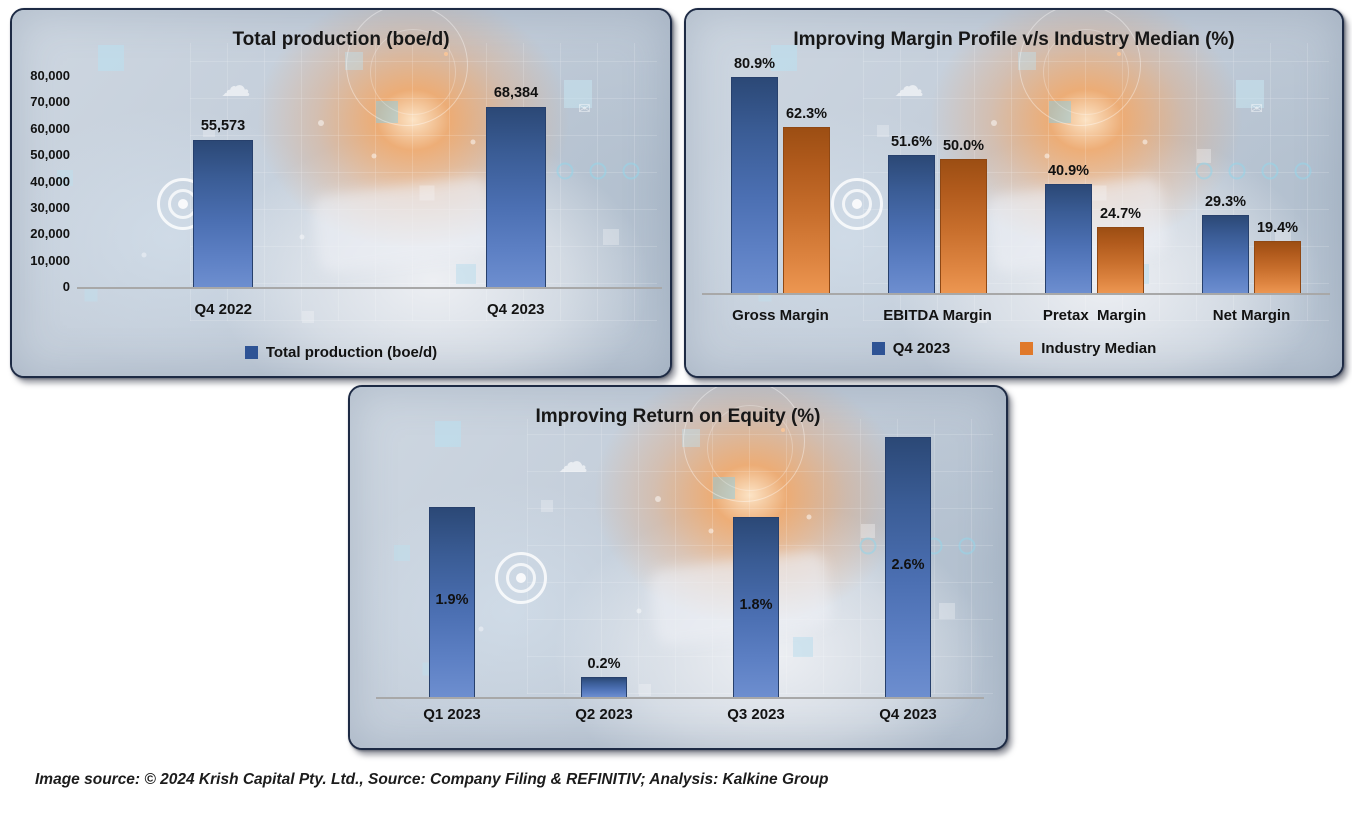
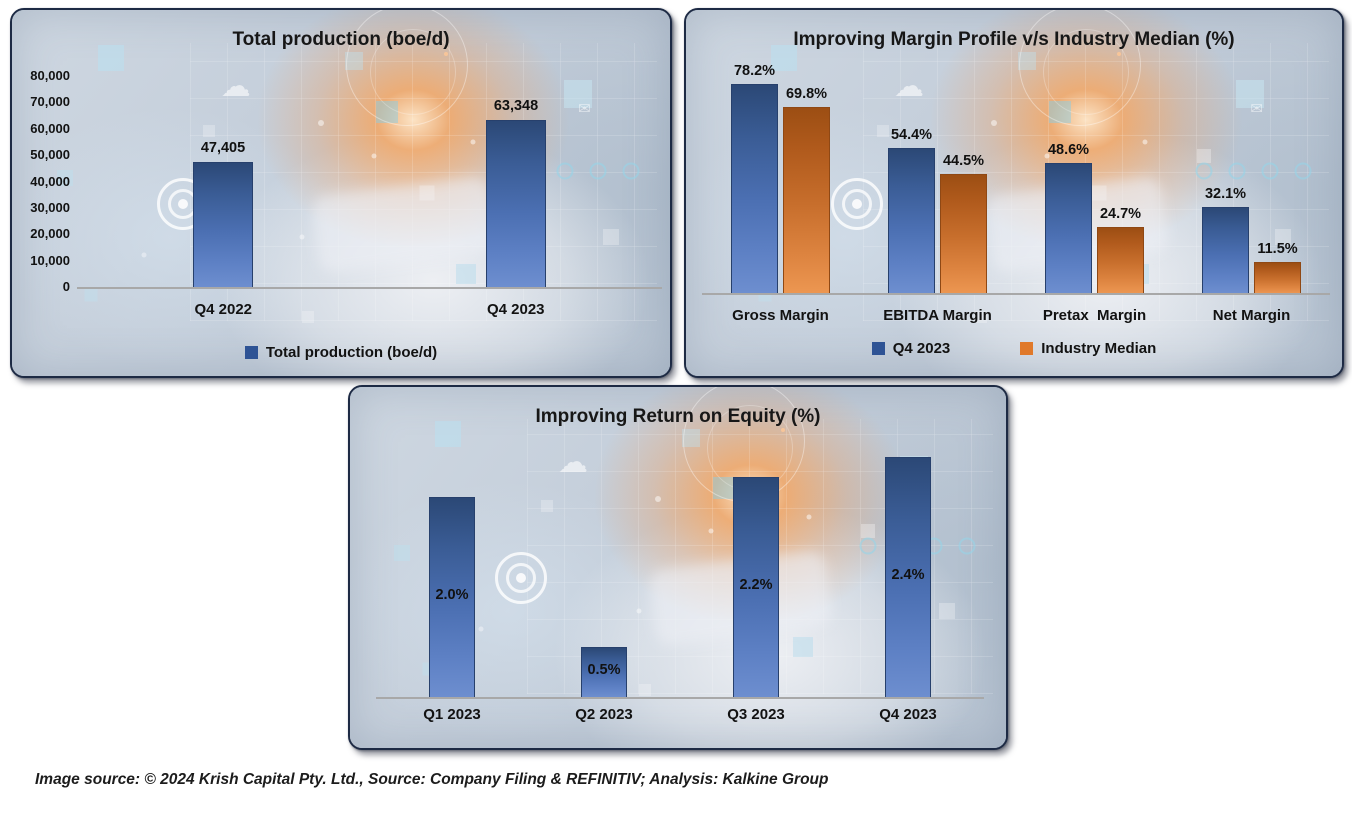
Total production (boe/d)/Q4 2022: 55,573 -> 47,405
Total production (boe/d)/Q4 2023: 68,384 -> 63,348
Improving Margin Profile v/s Industry Median (%)/Q4 2023/Gross Margin: 80.9% -> 78.2%
Improving Margin Profile v/s Industry Median (%)/Industry Median/Gross Margin: 62.3% -> 69.8%
Improving Margin Profile v/s Industry Median (%)/Q4 2023/EBITDA Margin: 51.6% -> 54.4%
Improving Margin Profile v/s Industry Median (%)/Industry Median/EBITDA Margin: 50.0% -> 44.5%
Improving Margin Profile v/s Industry Median (%)/Q4 2023/Pretax Margin: 40.9% -> 48.6%
Improving Margin Profile v/s Industry Median (%)/Q4 2023/Net Margin: 29.3% -> 32.1%
Improving Margin Profile v/s Industry Median (%)/Industry Median/Net Margin: 19.4% -> 11.5%
Improving Return on Equity (%)/Q1 2023: 1.9% -> 2.0%
Improving Return on Equity (%)/Q2 2023: 0.2% -> 0.5%
Improving Return on Equity (%)/Q3 2023: 1.8% -> 2.2%
Improving Return on Equity (%)/Q4 2023: 2.6% -> 2.4%
